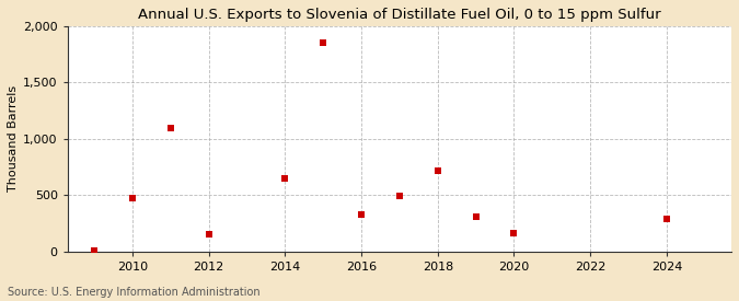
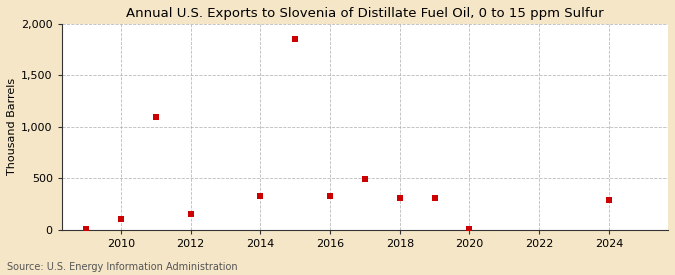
2010: 470 -> 100
2014: 650 -> 320
2018: 720 -> 300
2020: 160 -> 0
